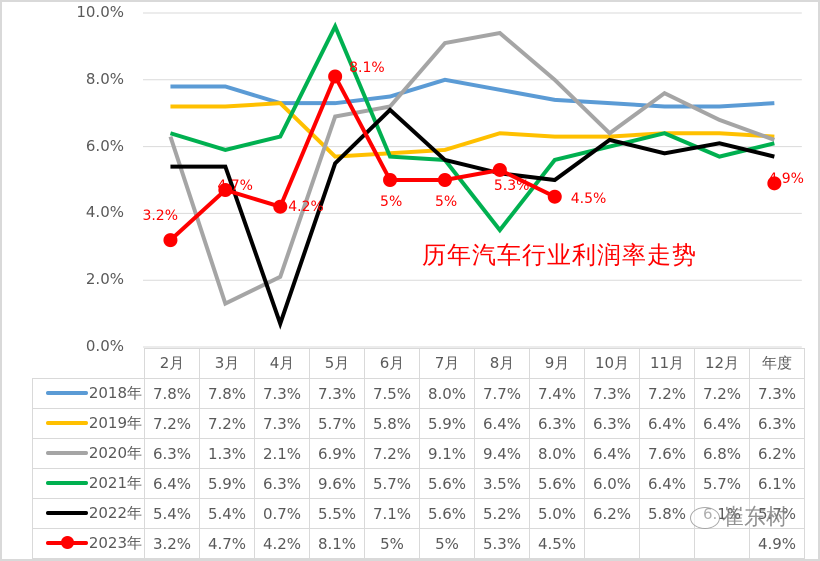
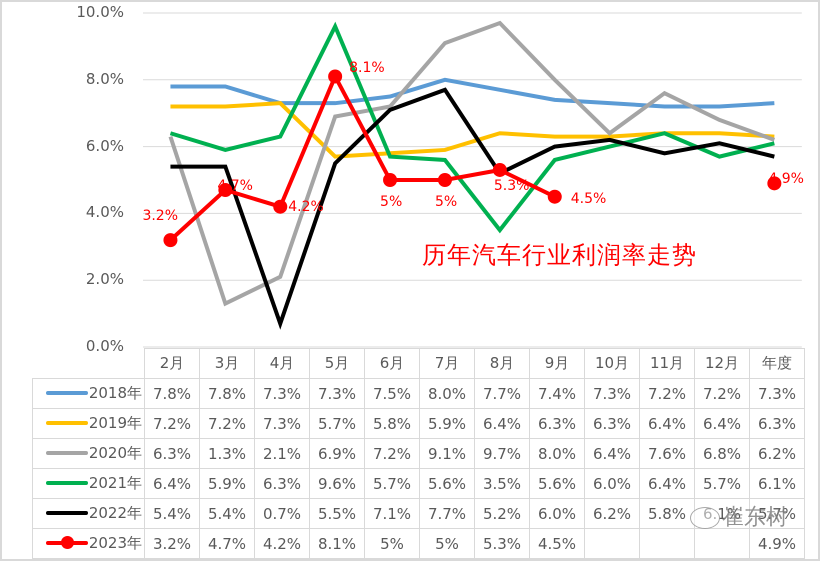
2022年/7月: 5.6% -> 7.7%
2020年/8月: 9.4% -> 9.7%
2022年/9月: 5.0% -> 6.0%
